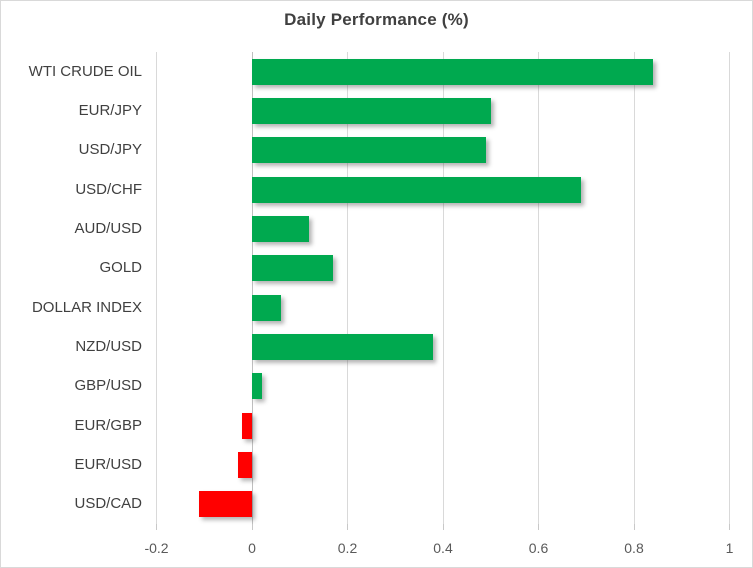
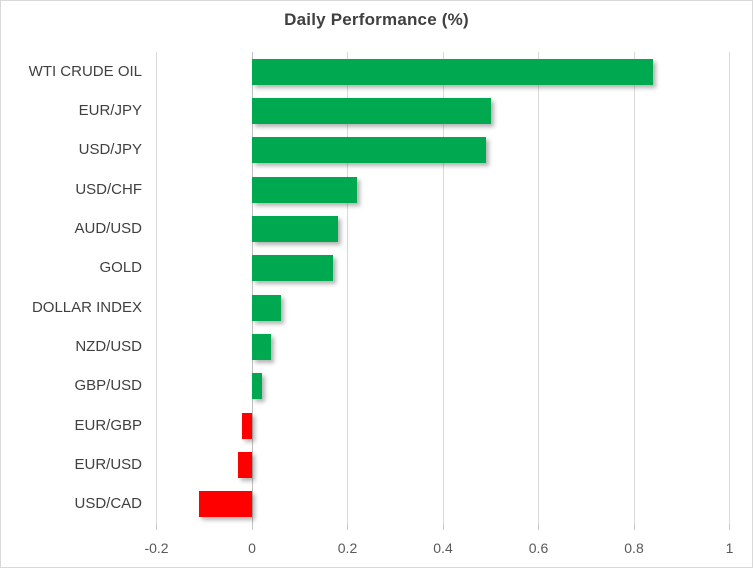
USD/CHF: 0.69 -> 0.22
AUD/USD: 0.12 -> 0.18
NZD/USD: 0.38 -> 0.04
